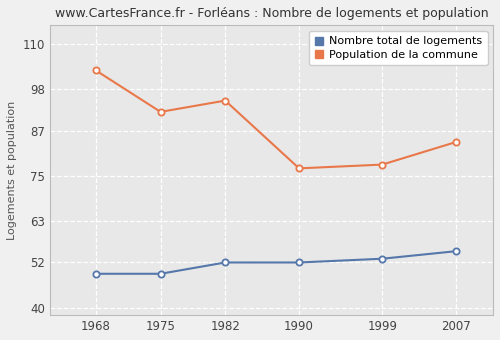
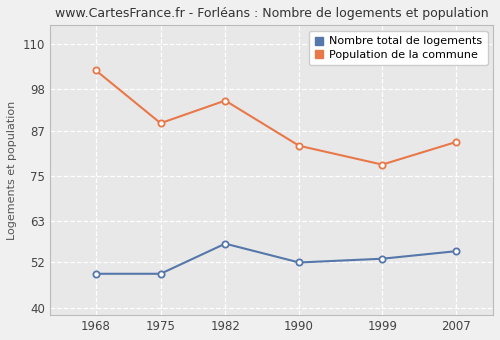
Population de la commune/1975: 92 -> 89
Nombre total de logements/1982: 52 -> 57
Population de la commune/1990: 77 -> 83
